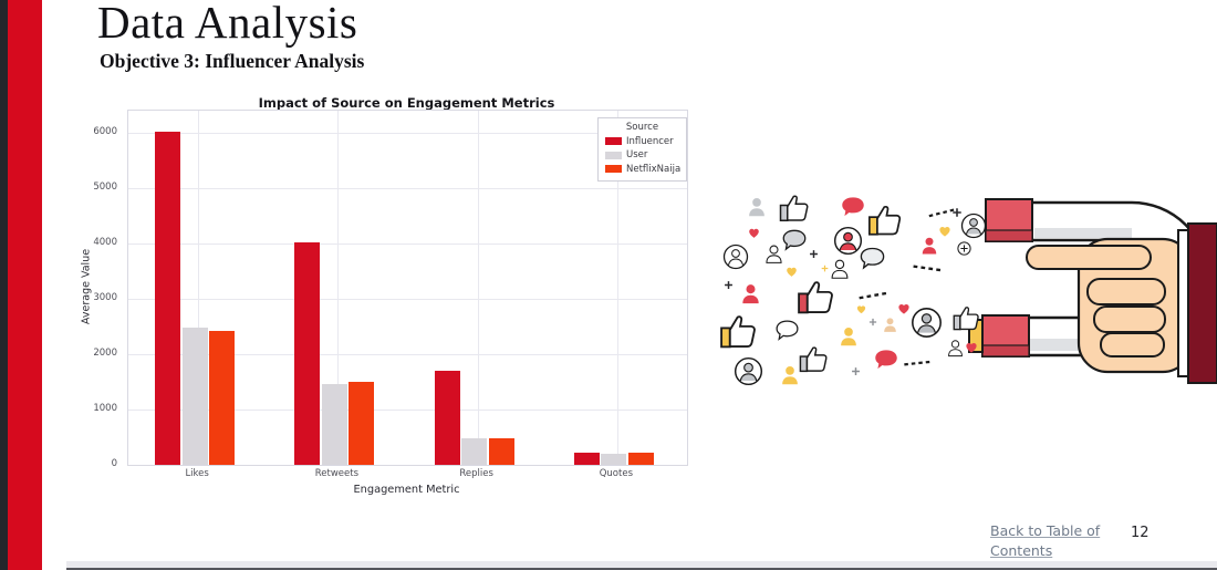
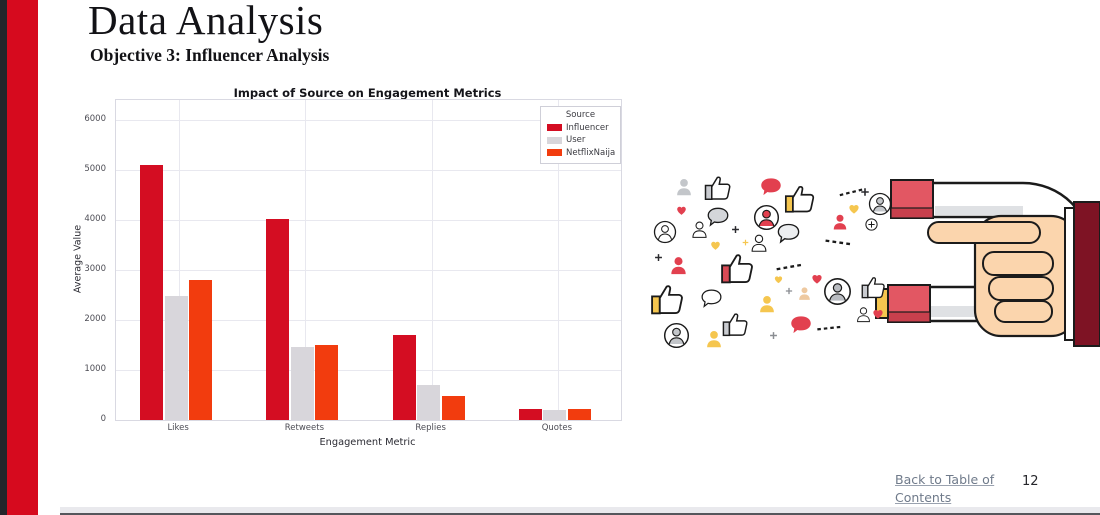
Influencer/Likes: 6000 -> 5100
NetflixNaija/Likes: 2400 -> 2800
User/Replies: 500 -> 700
